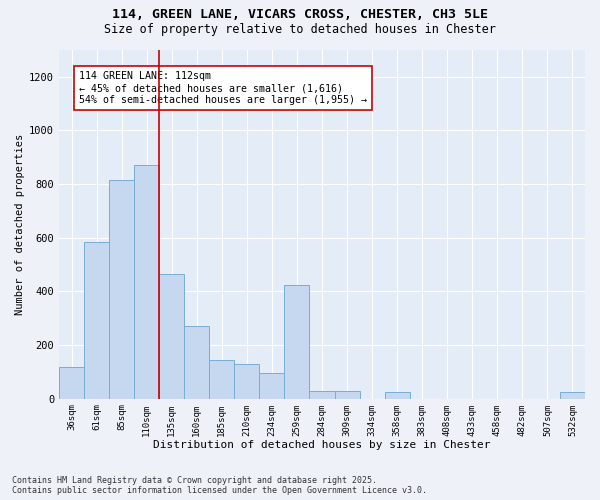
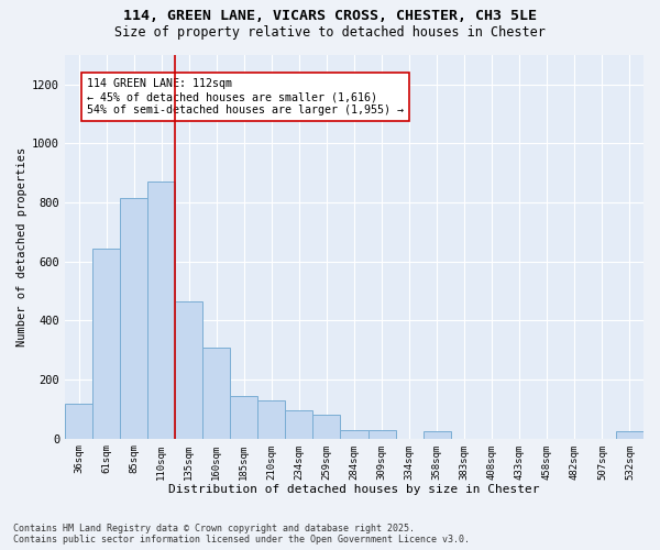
61sqm: 585 -> 645
160sqm: 270 -> 310
259sqm: 425 -> 80
